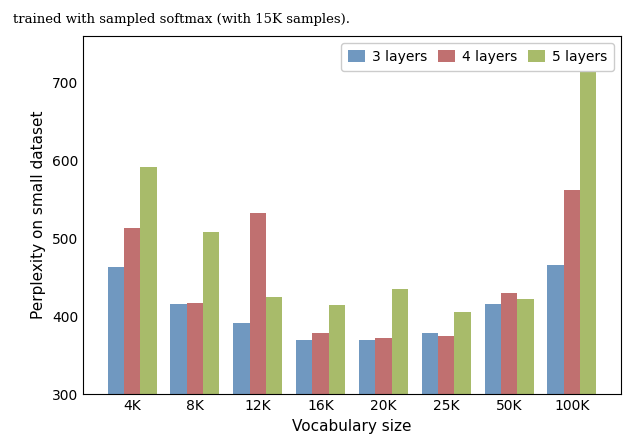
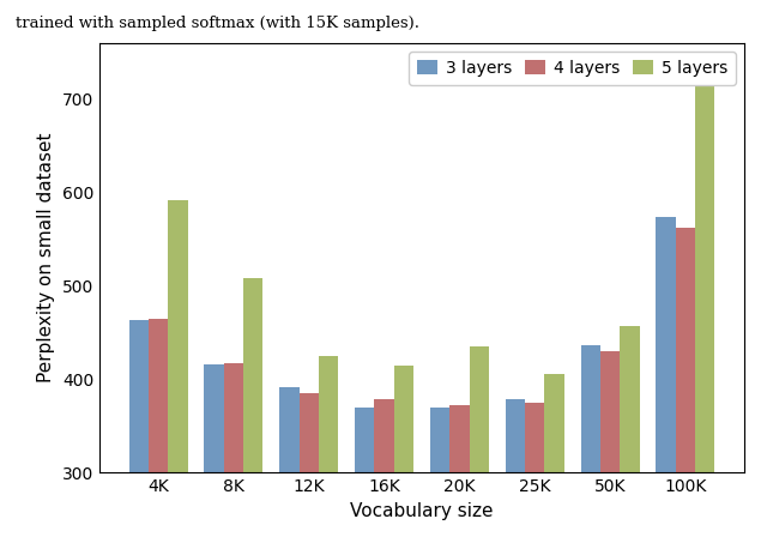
4 layers/4K: 514 -> 464
4 layers/12K: 532 -> 385
3 layers/50K: 416 -> 436
5 layers/50K: 422 -> 457
3 layers/100K: 466 -> 574
